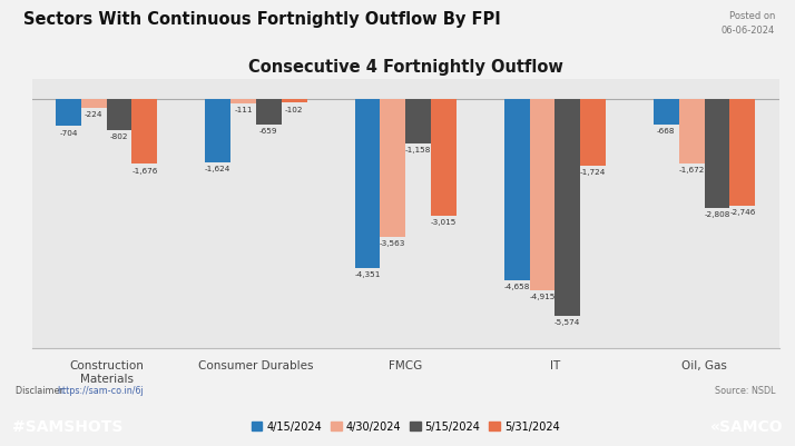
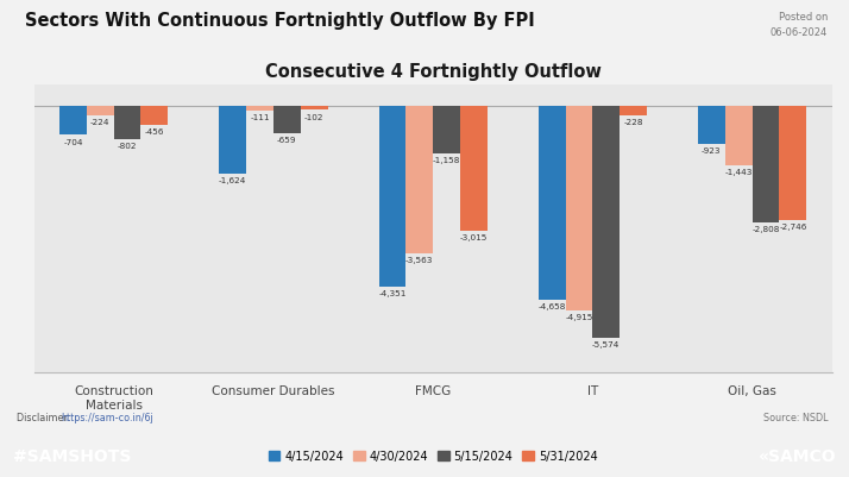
5/31/2024/Construction Materials: -1,676 -> -456
5/31/2024/IT: -1,724 -> -228
4/15/2024/Oil, Gas: -668 -> -923
4/30/2024/Oil, Gas: -1,672 -> -1,443
